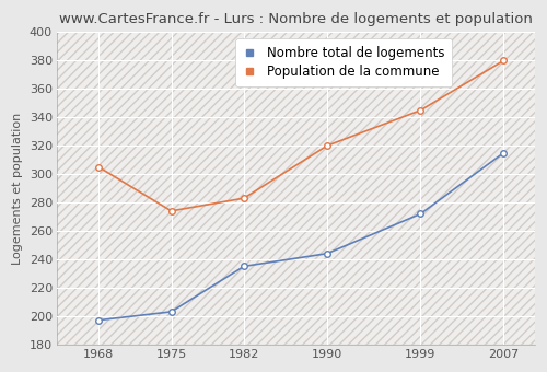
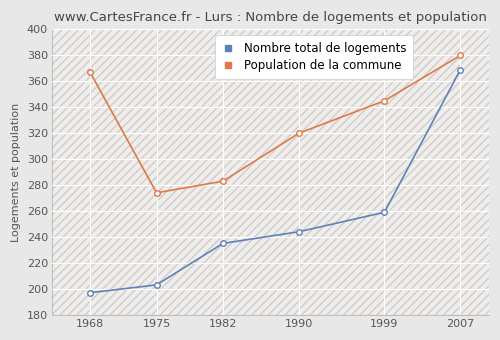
Population de la commune/1968: 305 -> 367
Nombre total de logements/1999: 272 -> 259
Nombre total de logements/2007: 315 -> 369
